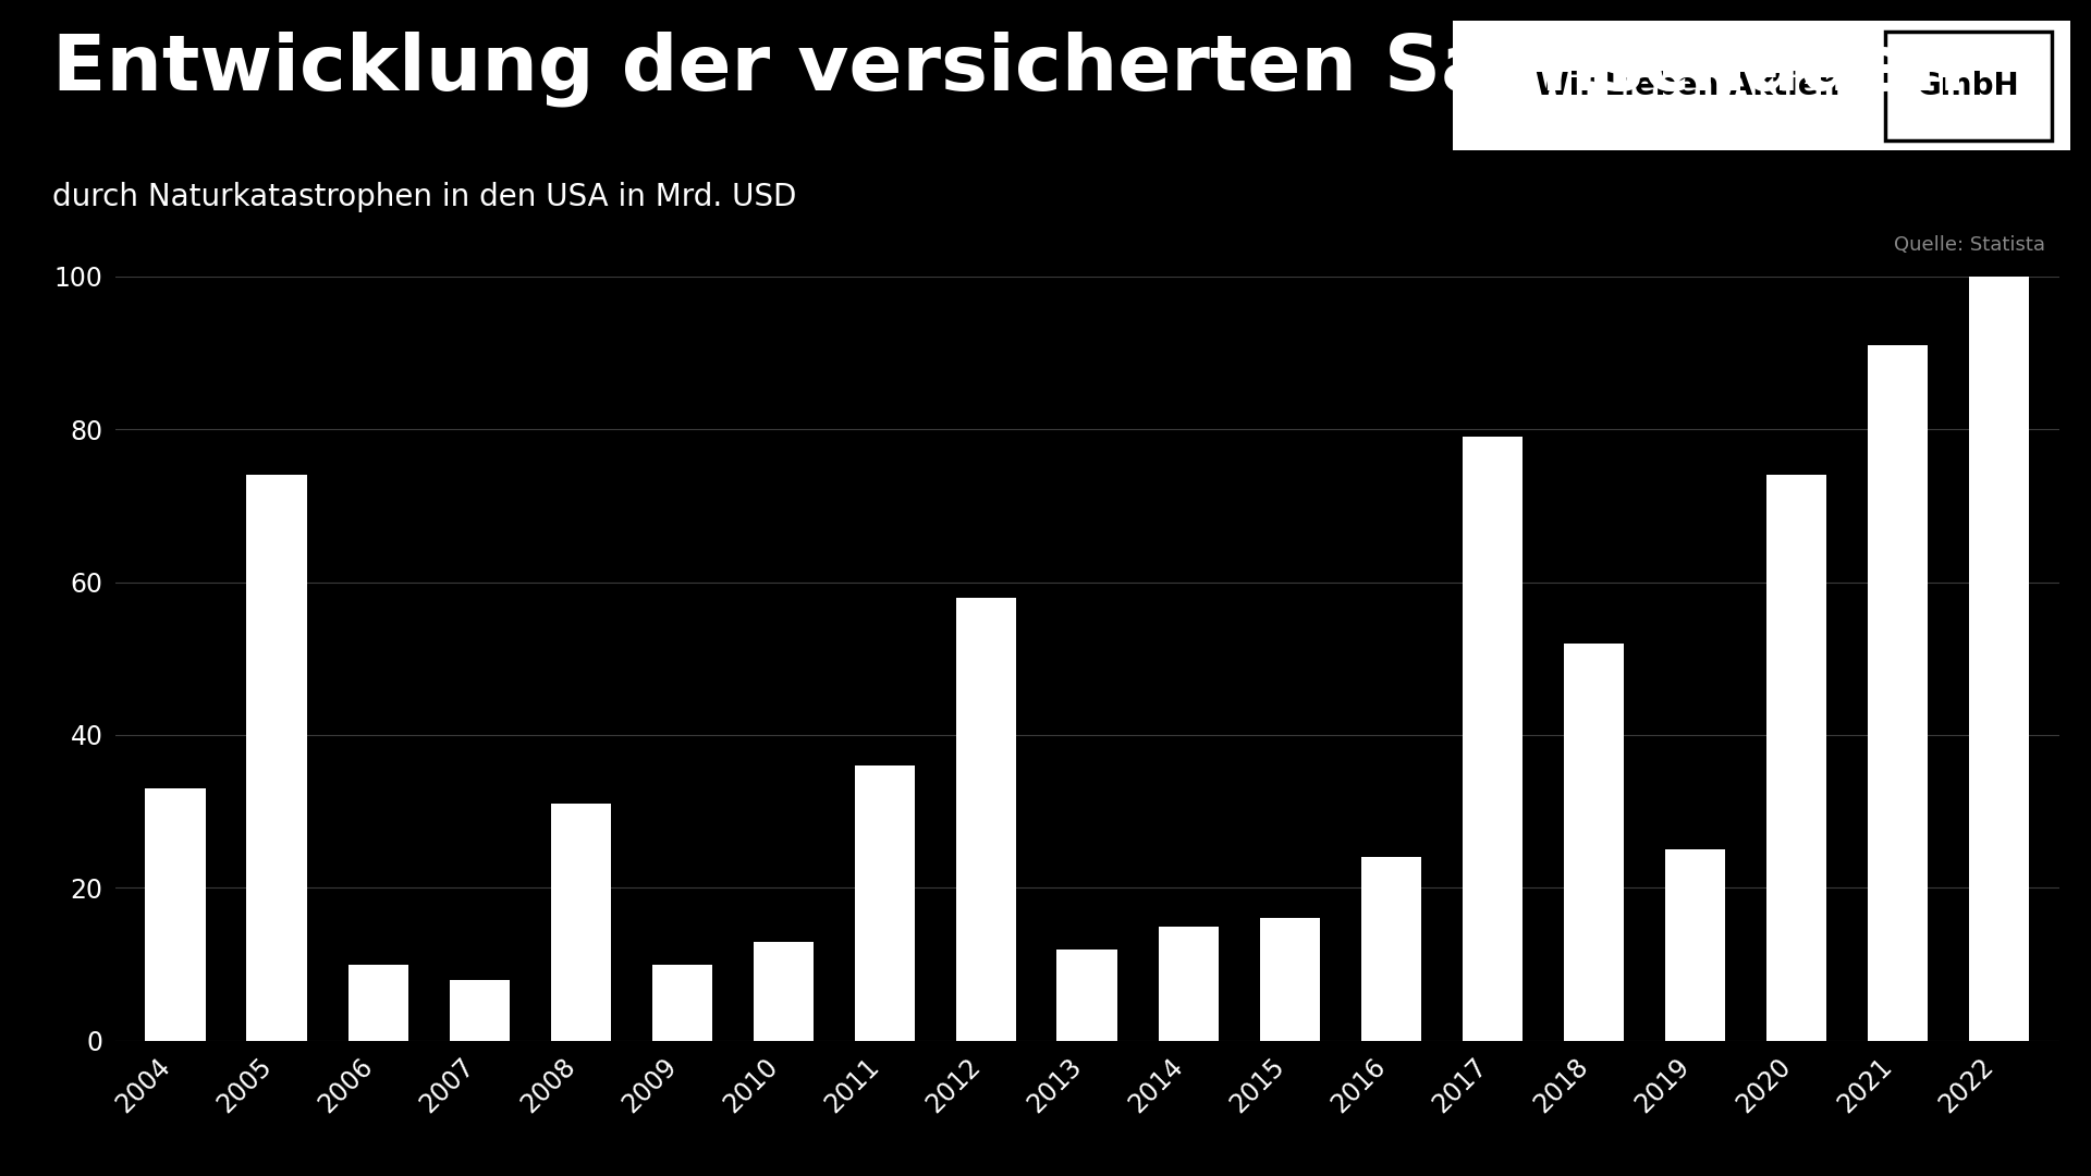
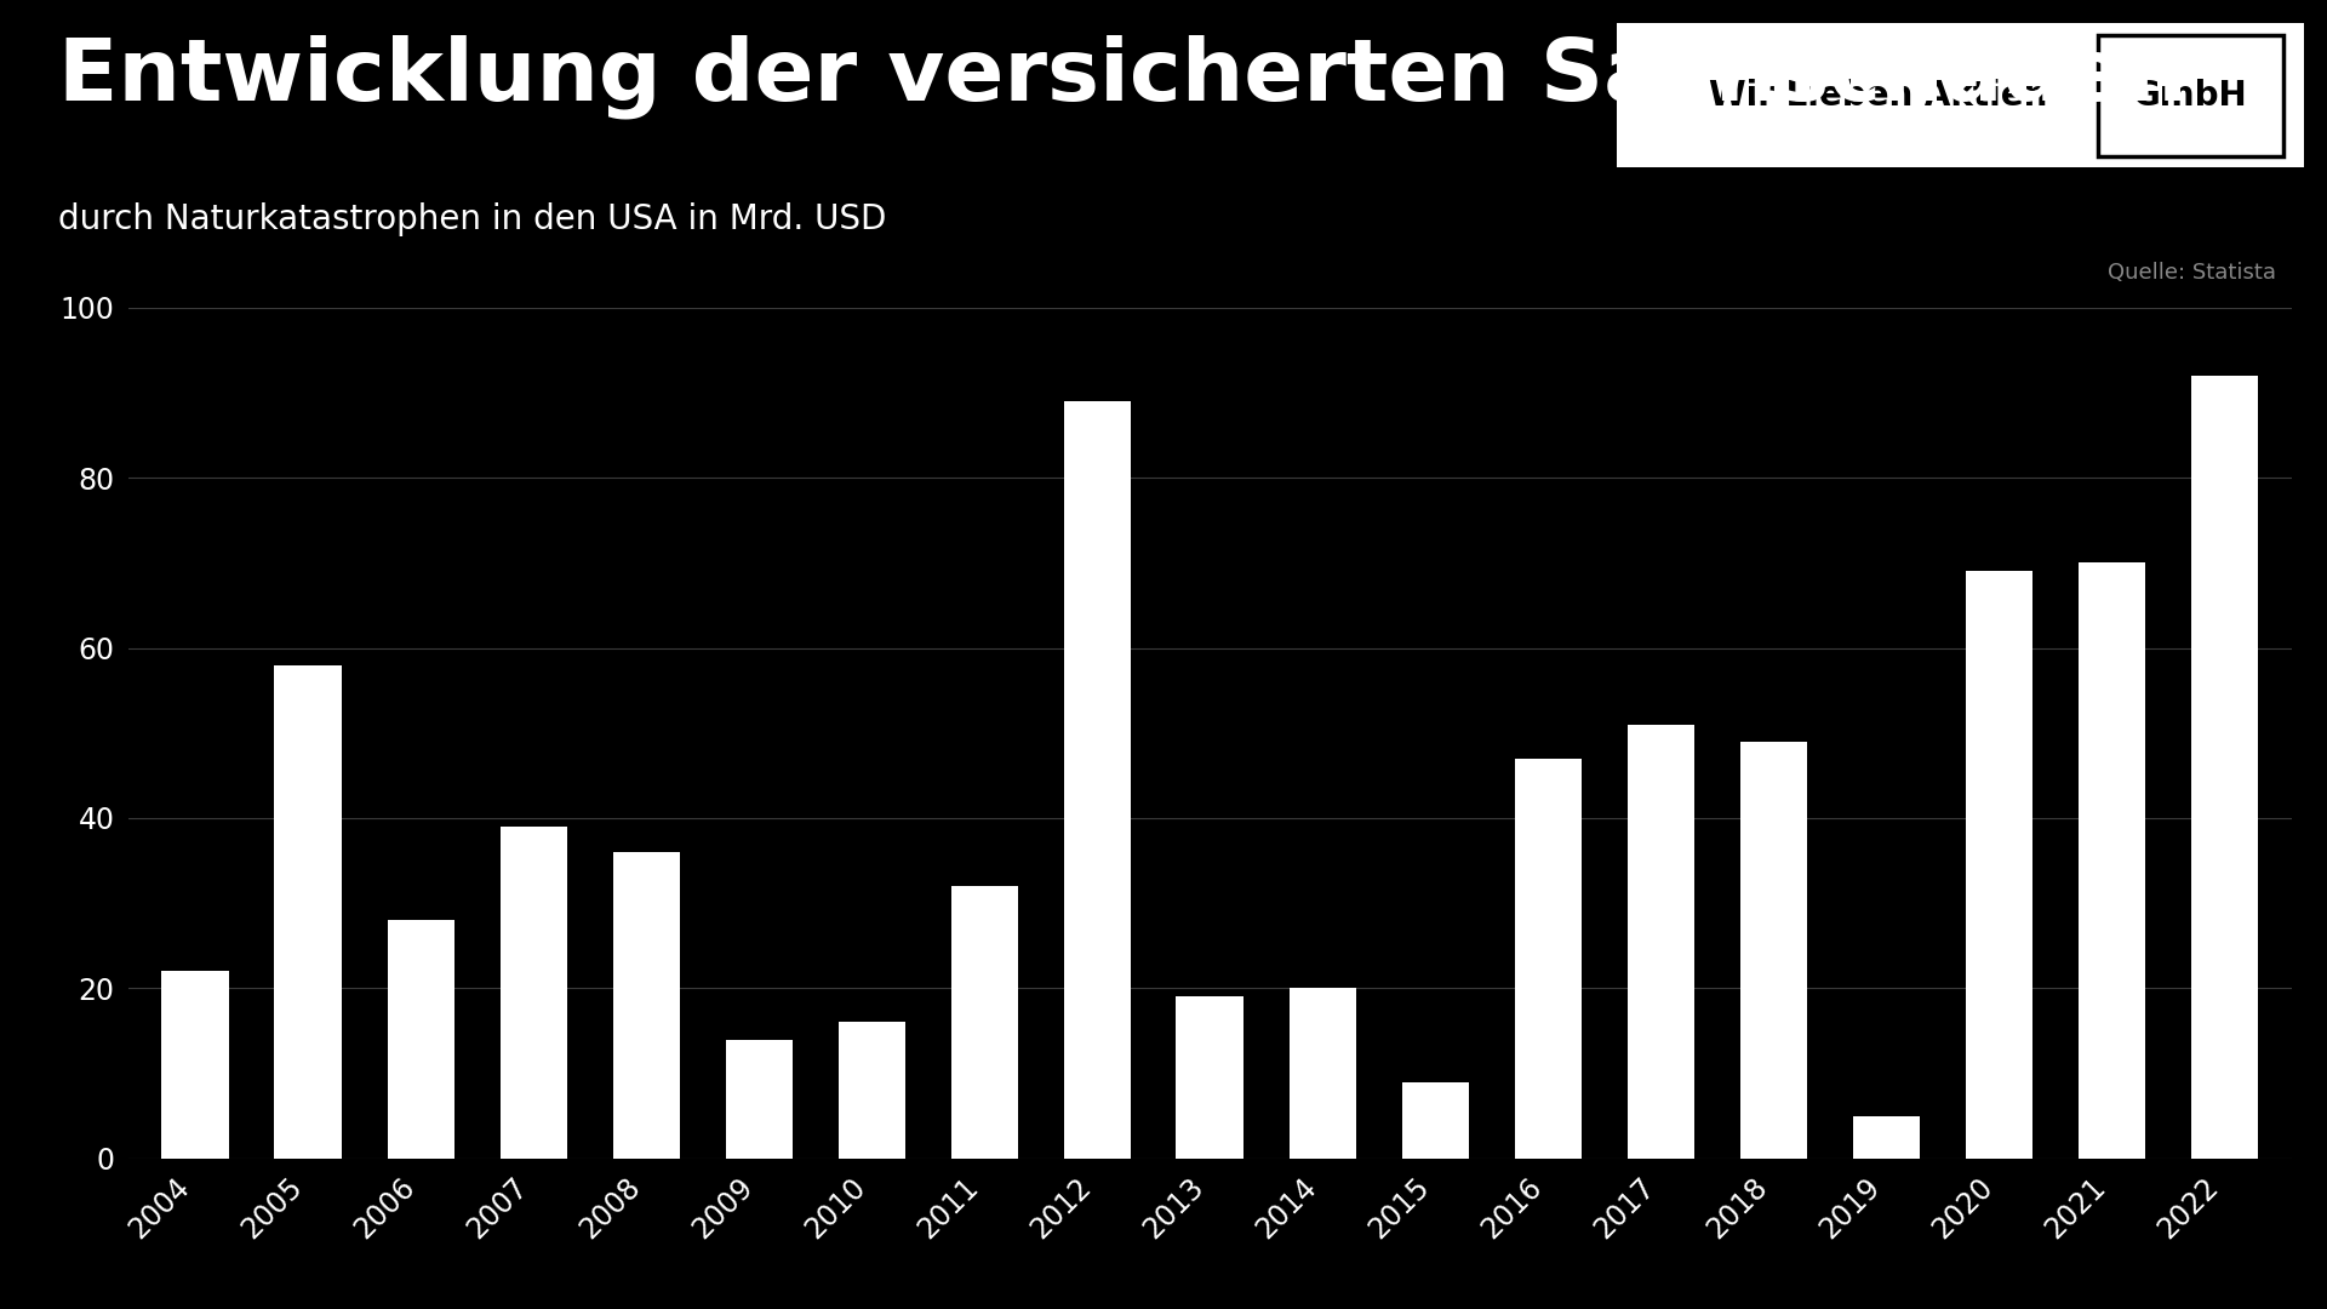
2004: 33 -> 22
2005: 74 -> 58
2006: 10 -> 28
2007: 8 -> 39
2008: 31 -> 36
2009: 10 -> 14
2010: 13 -> 16
2011: 36 -> 32
2012: 58 -> 89
2013: 12 -> 19
2014: 15 -> 20
2015: 16 -> 9
2016: 24 -> 47
2017: 79 -> 51
2018: 52 -> 49
2019: 25 -> 5
2020: 74 -> 69
2021: 91 -> 70
2022: 100 -> 92
